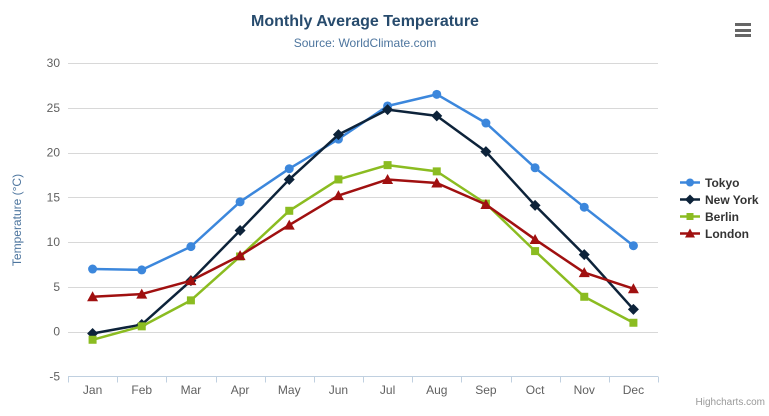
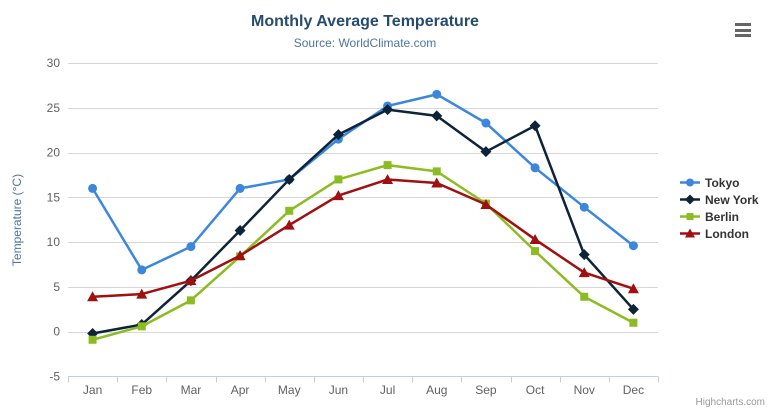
Tokyo/Jan: 7 -> 16
Tokyo/Apr: 14 -> 16
Tokyo/May: 18 -> 17
New York/Oct: 14 -> 23
